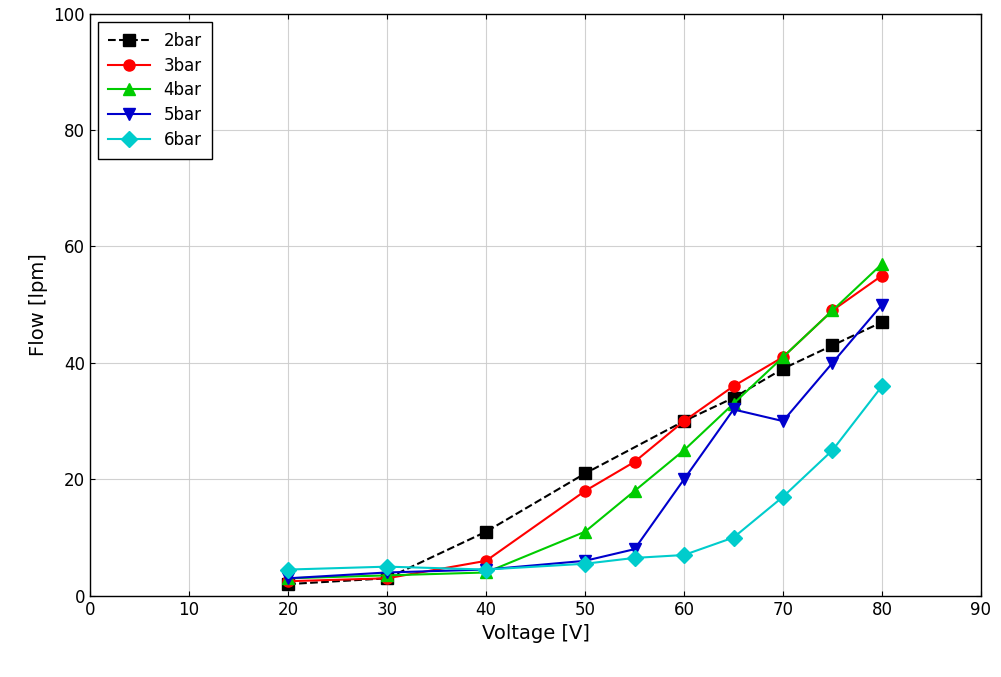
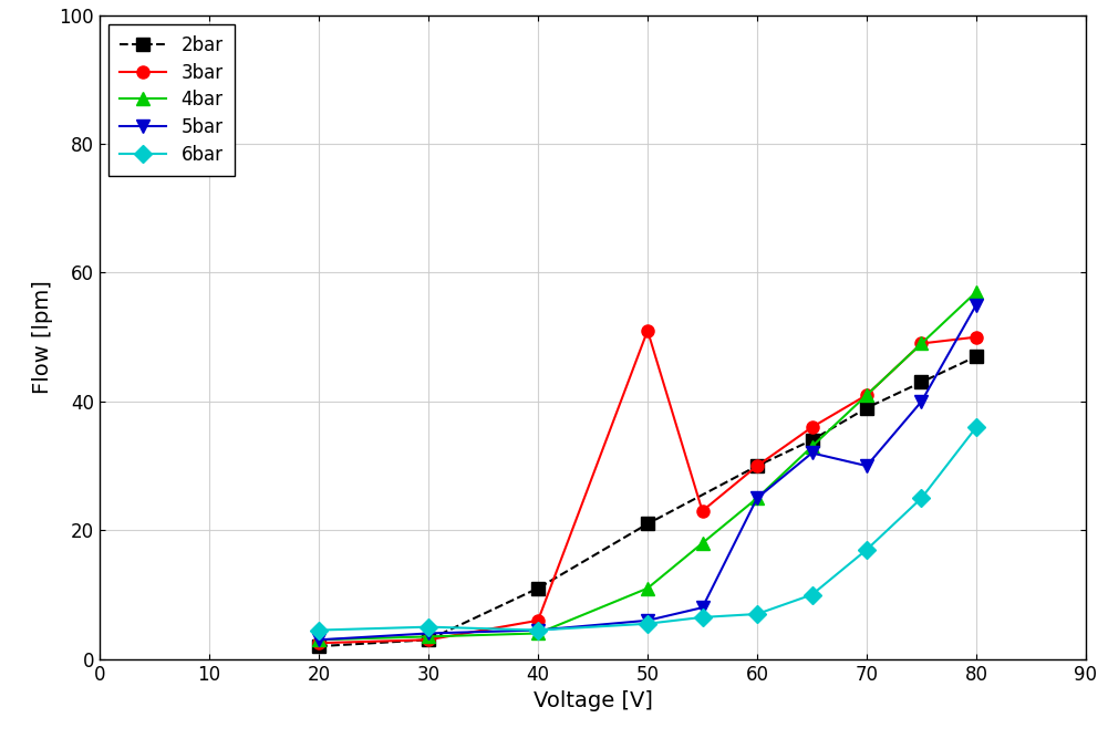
3bar/50: 18.0 -> 51.0
5bar/60: 20.0 -> 25.0
3bar/80: 55.0 -> 50.0
5bar/80: 50.0 -> 55.0
